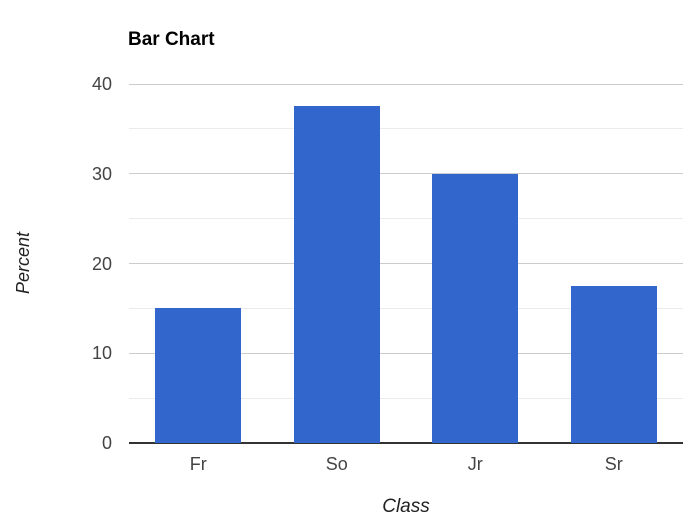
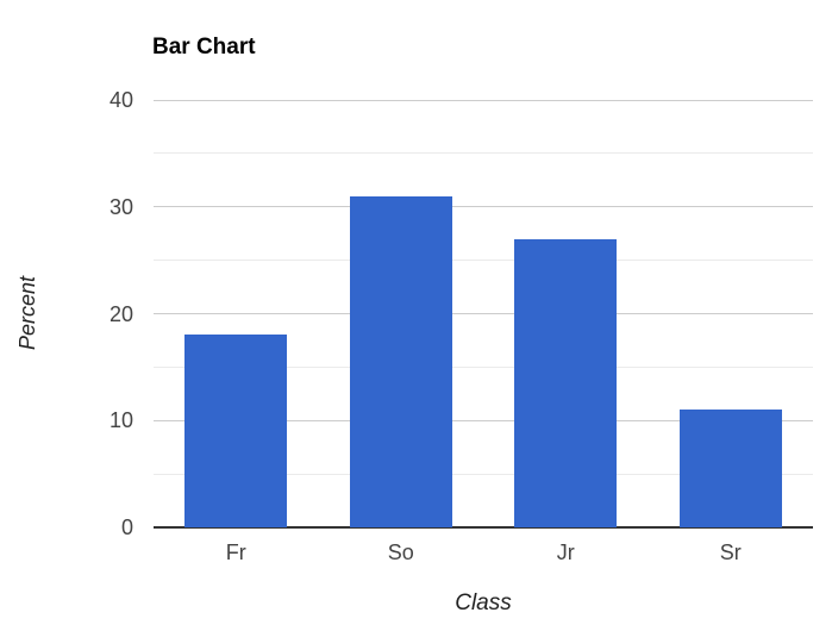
Fr: 15 -> 18
So: 38 -> 31
Jr: 30 -> 27
Sr: 18 -> 11
